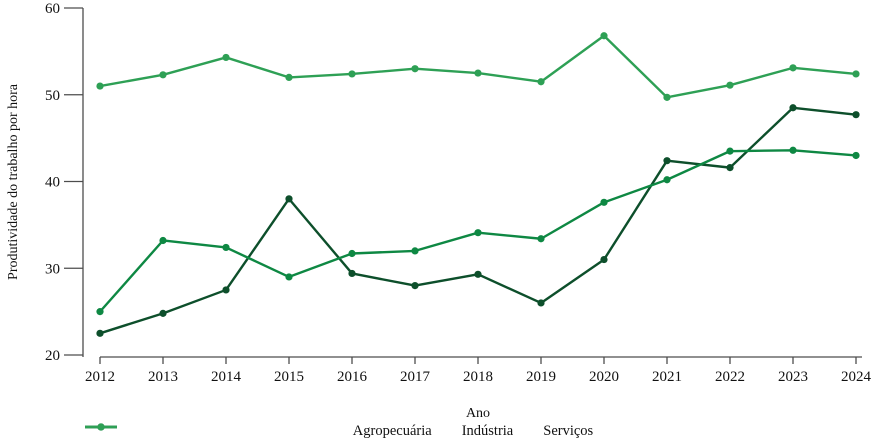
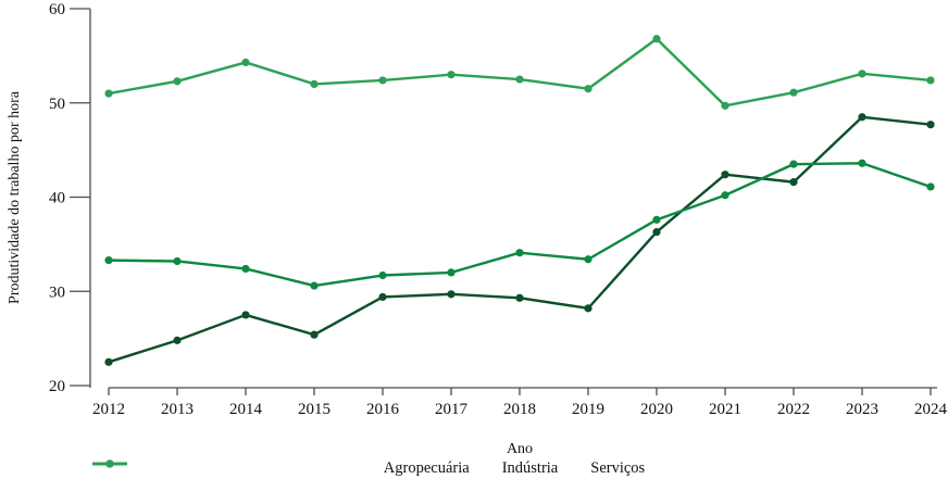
Indústria/2012: 25 -> 33
Agropecuária/2015: 38 -> 25
Indústria/2015: 29 -> 31
Agropecuária/2017: 28 -> 30
Agropecuária/2019: 26 -> 28
Agropecuária/2020: 31 -> 36
Indústria/2024: 43 -> 41
